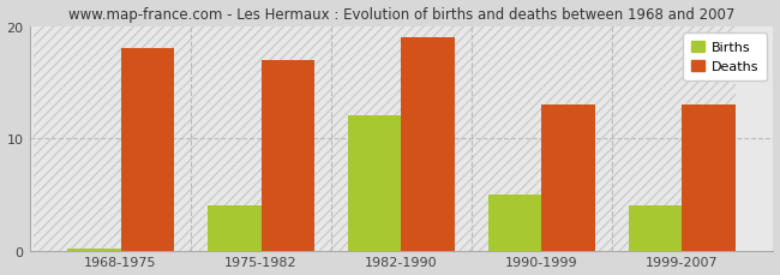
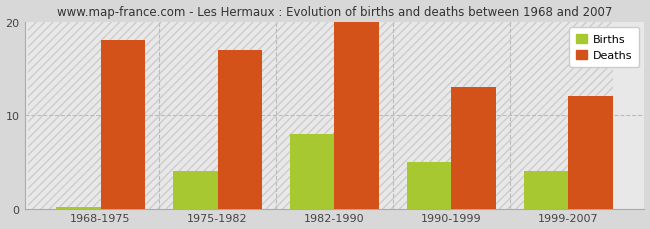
Births/1982-1990: 12.0 -> 8.0
Deaths/1982-1990: 19 -> 20
Deaths/1999-2007: 13 -> 12
